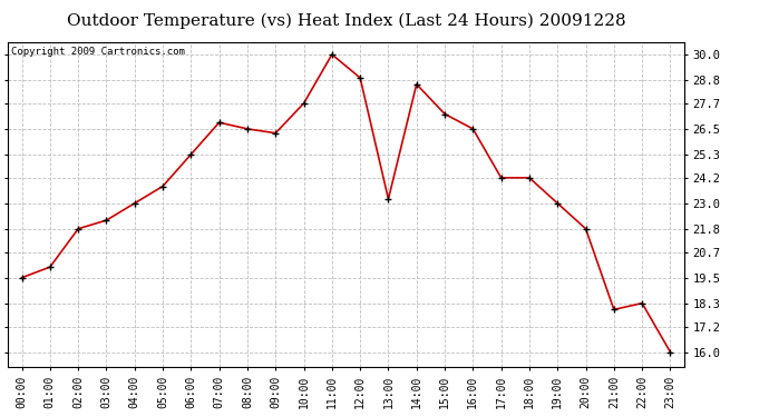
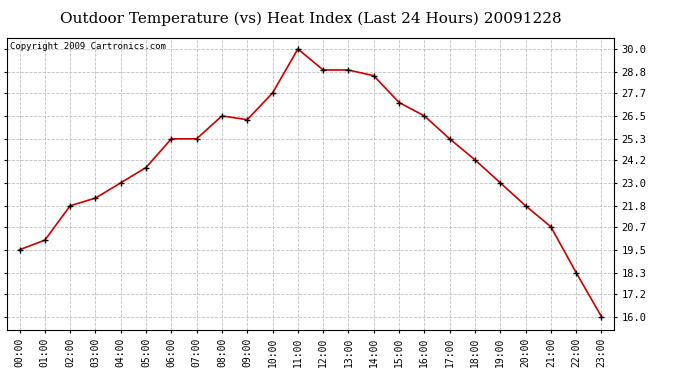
07:00: 26.8 -> 25.3
13:00: 23.2 -> 28.9
17:00: 24.2 -> 25.3
21:00: 18.0 -> 20.7
